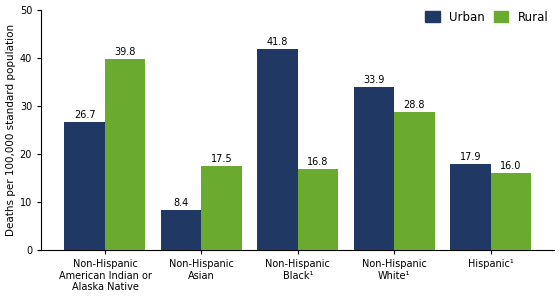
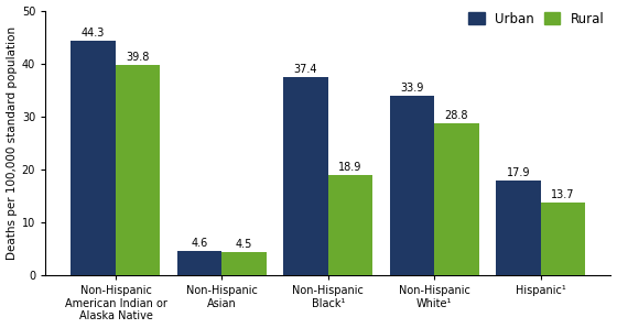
Urban/Non-Hispanic American Indian or Alaska Native: 26.7 -> 44.3
Urban/Non-Hispanic Asian: 8.4 -> 4.6
Rural/Non-Hispanic Asian: 17.5 -> 4.5
Urban/Non-Hispanic Black¹: 41.8 -> 37.4
Rural/Non-Hispanic Black¹: 16.8 -> 18.9
Rural/Hispanic¹: 16.0 -> 13.7
